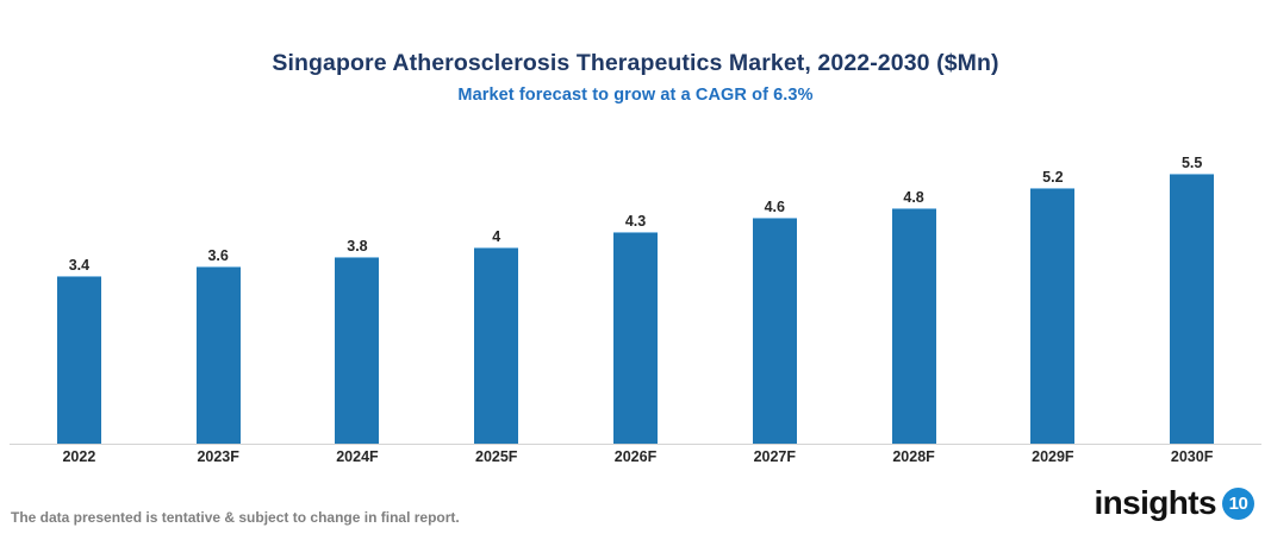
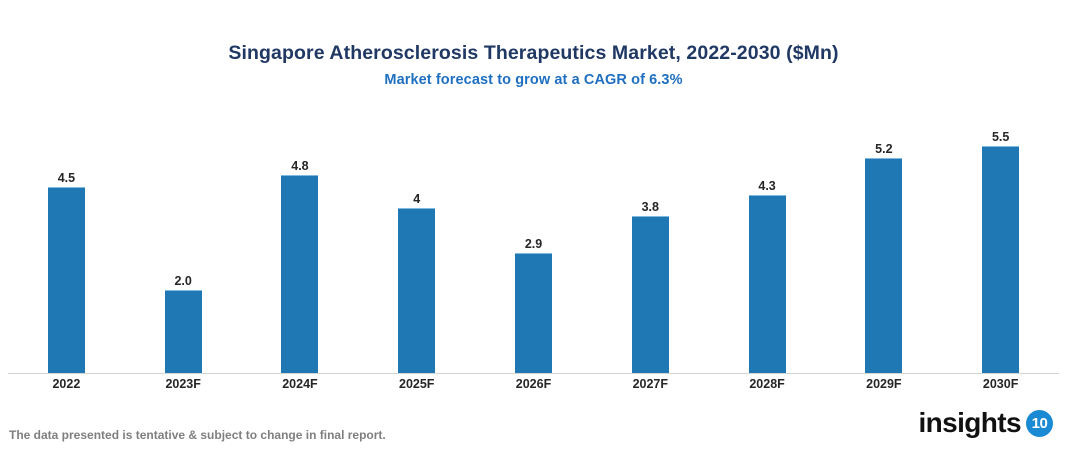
2022: 3.4 -> 4.5
2023F: 3.6 -> 2.0
2024F: 3.8 -> 4.8
2026F: 4.3 -> 2.9
2027F: 4.6 -> 3.8
2028F: 4.8 -> 4.3
